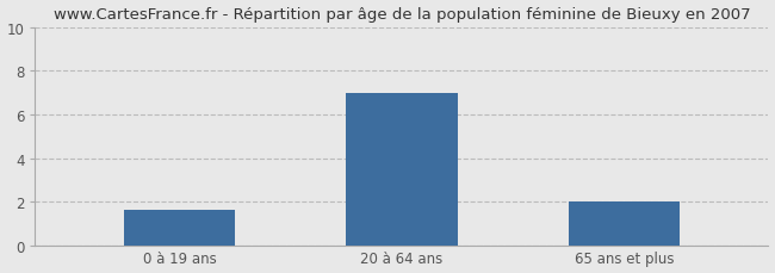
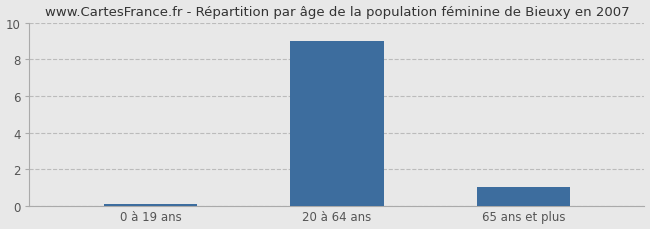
0 à 19 ans: 1.6 -> 0.1
20 à 64 ans: 7.0 -> 9.0
65 ans et plus: 2.0 -> 1.0
